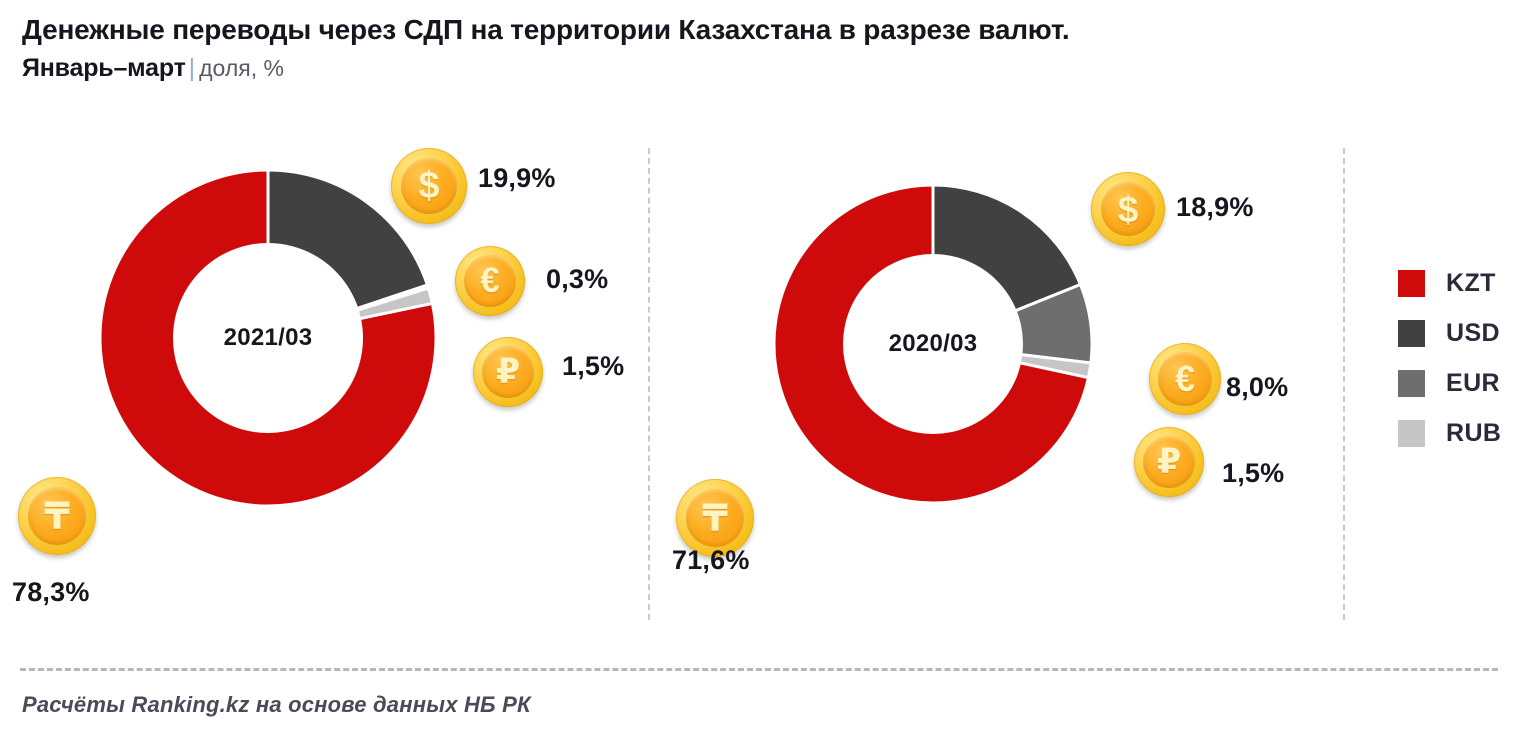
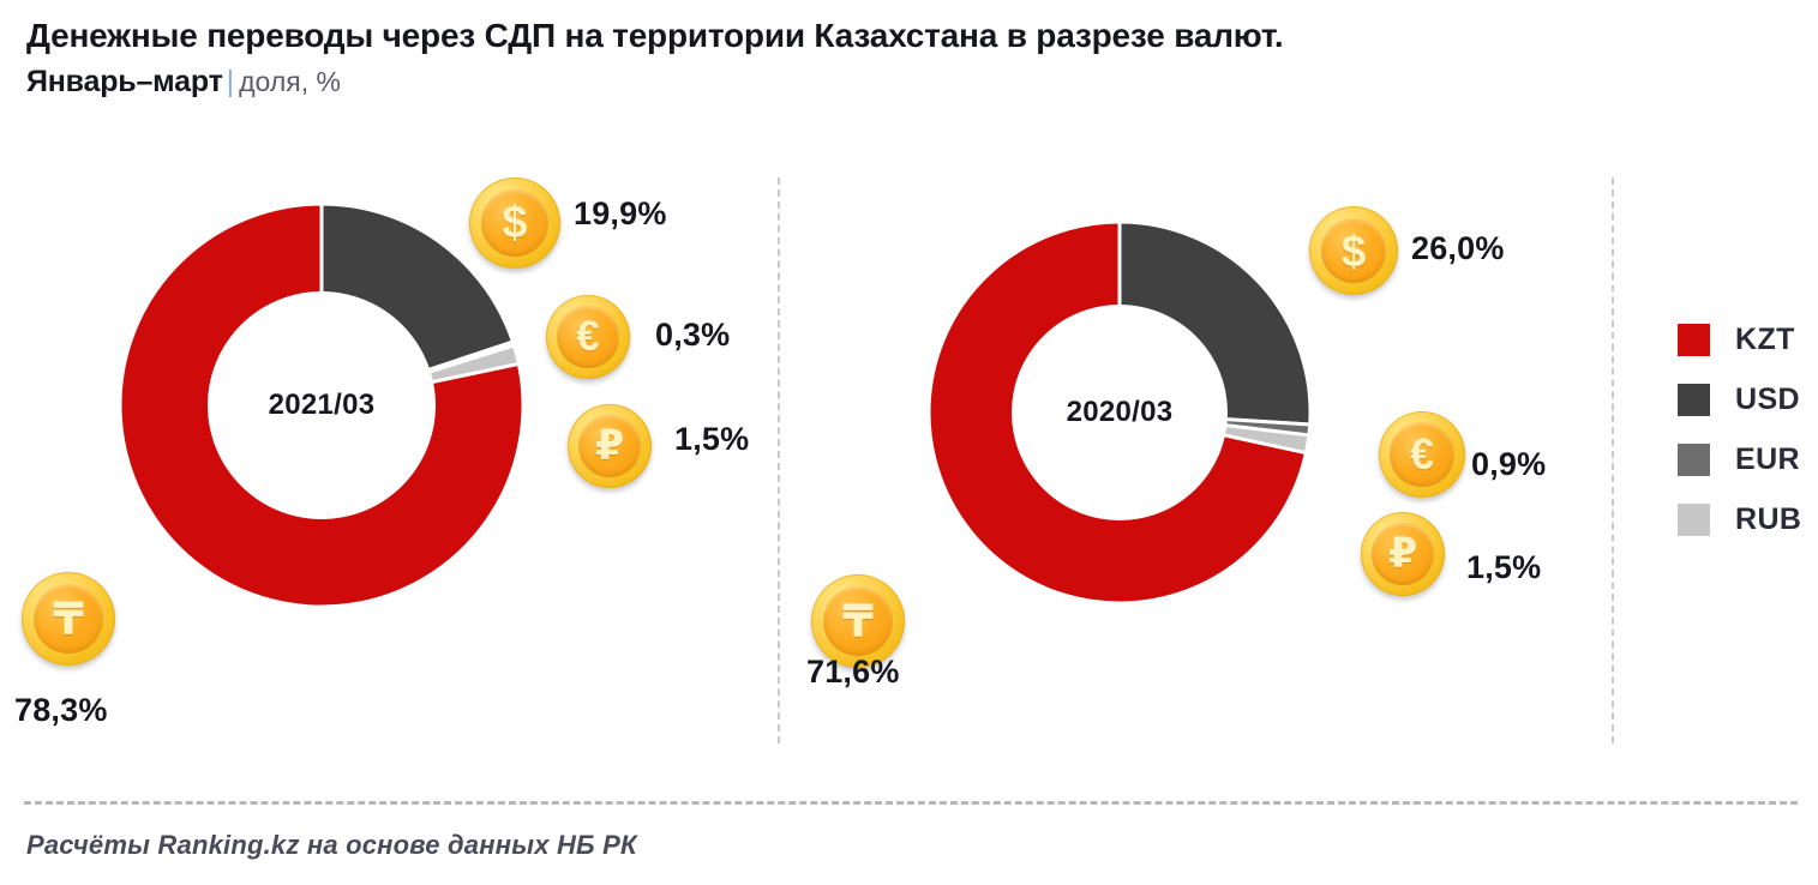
2020/03/USD: 18,9% -> 26,0%
2020/03/EUR: 8,0% -> 0,9%
